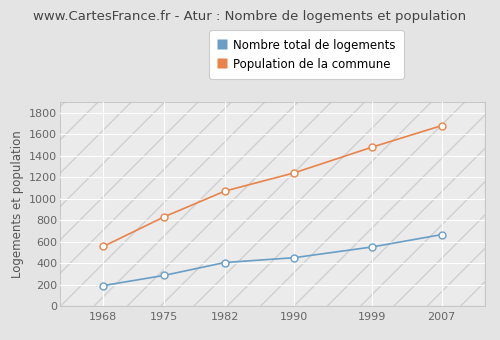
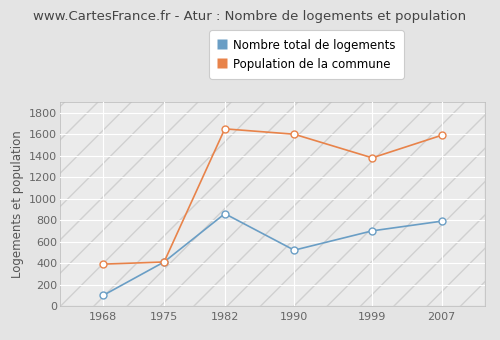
Nombre total de logements/1968: 190 -> 100
Population de la commune/1968: 560 -> 390
Nombre total de logements/1975: 280 -> 410
Population de la commune/1975: 830 -> 410
Nombre total de logements/1982: 400 -> 860
Population de la commune/1982: 1070 -> 1650
Nombre total de logements/1990: 450 -> 520
Population de la commune/1990: 1240 -> 1600
Nombre total de logements/1999: 550 -> 700
Population de la commune/1999: 1480 -> 1380
Nombre total de logements/2007: 660 -> 790
Population de la commune/2007: 1680 -> 1590
